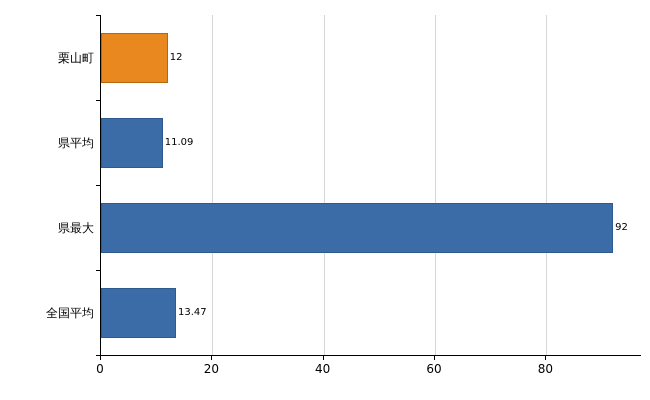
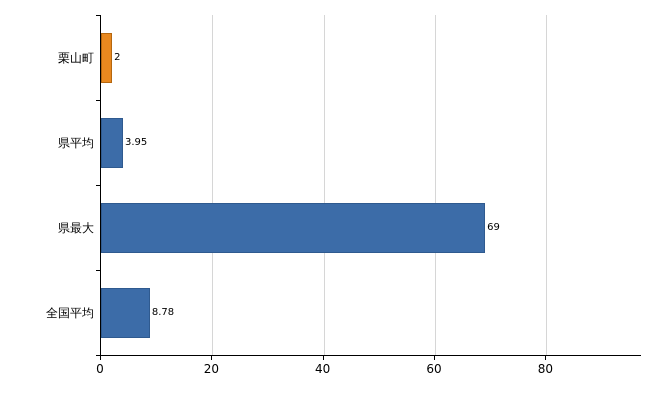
栗山町: 12 -> 2
県平均: 11.09 -> 3.95
県最大: 92 -> 69
全国平均: 13.47 -> 8.78
